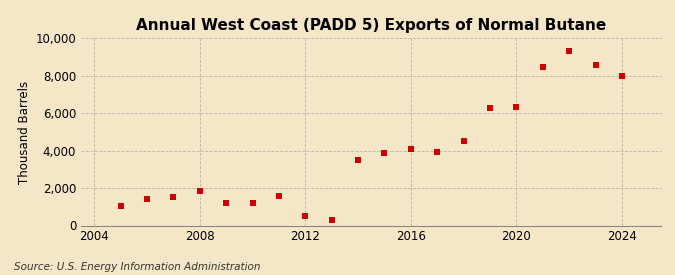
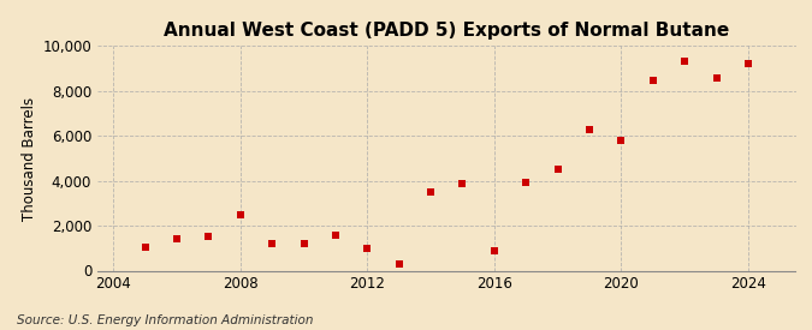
2008: 1,800 -> 2,500
2012: 500 -> 1,000
2016: 4,100 -> 900
2020: 6,400 -> 5,800
2024: 8,000 -> 9,200
